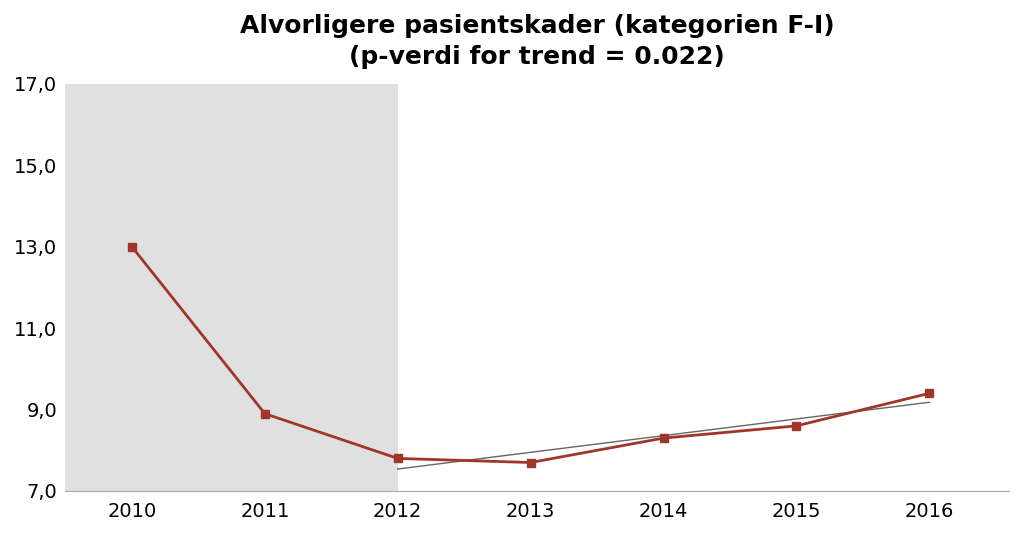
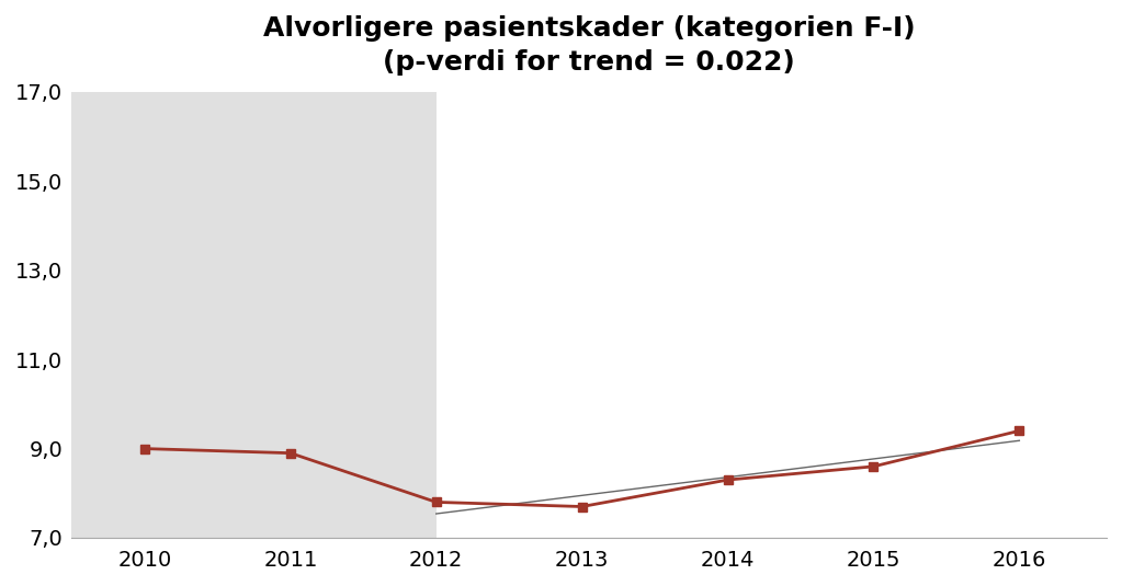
2010: 13,0 -> 9,0
